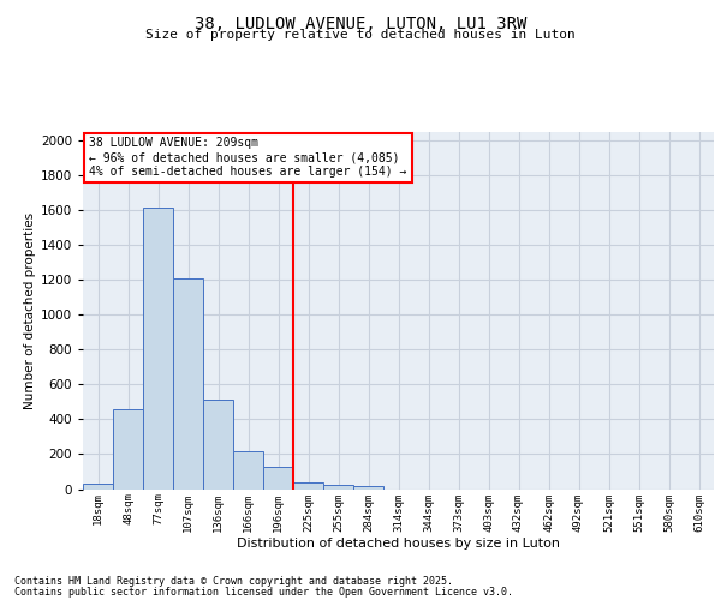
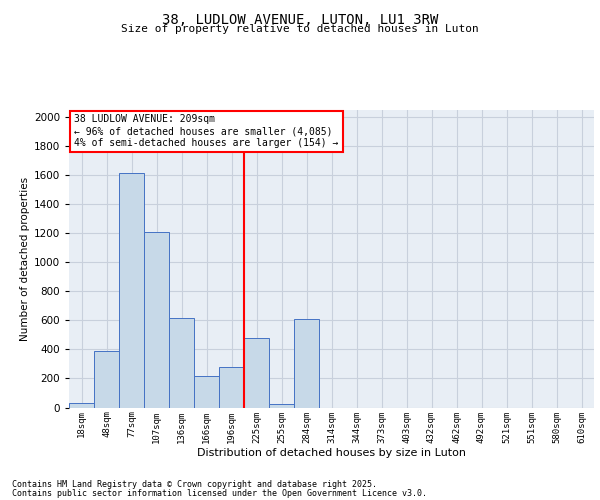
48sqm: 460 -> 390
136sqm: 510 -> 620
196sqm: 120 -> 280
225sqm: 40 -> 480
284sqm: 20 -> 610
